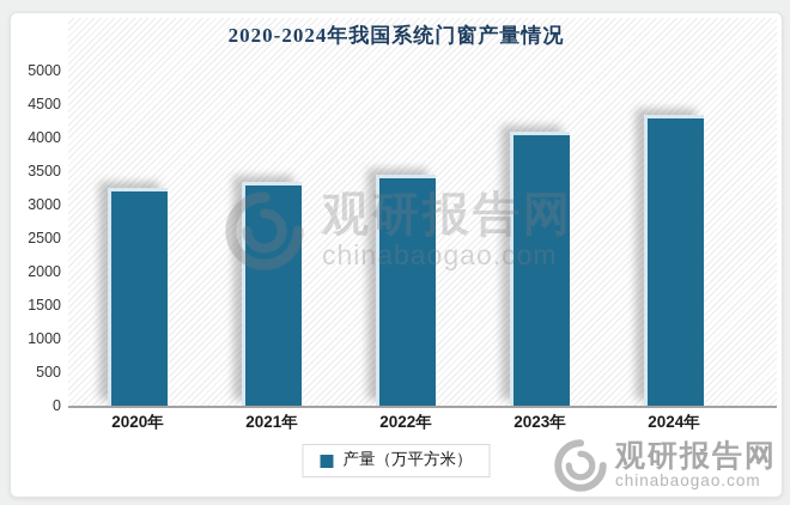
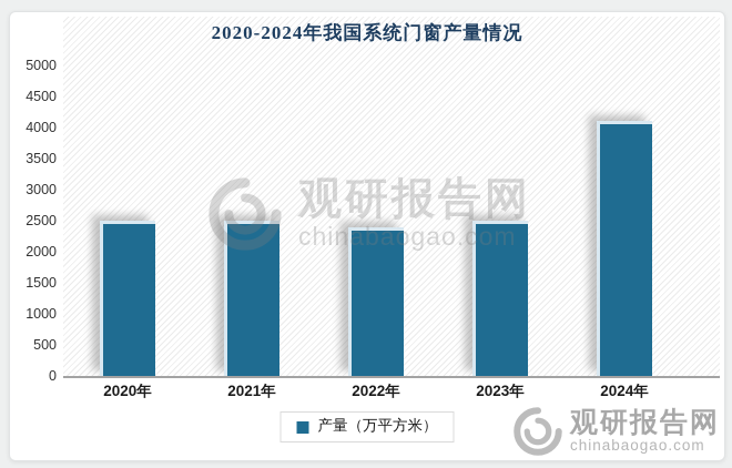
2020年: 3200 -> 2500
2021年: 3300 -> 2500
2022年: 3400 -> 2400
2023年: 4100 -> 2500
2024年: 4300 -> 4100
